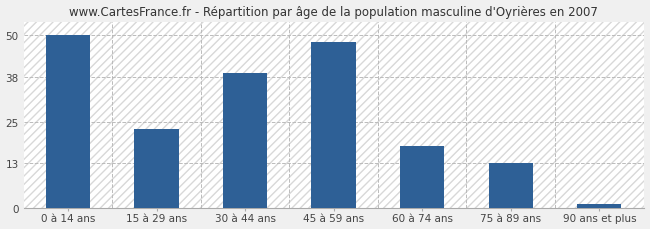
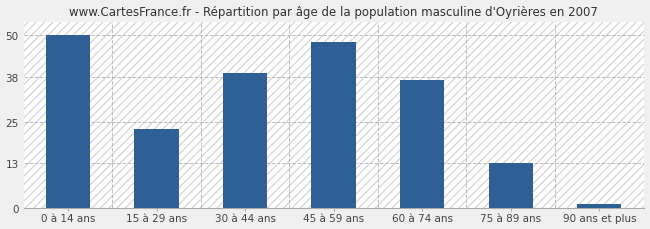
60 à 74 ans: 18 -> 37
